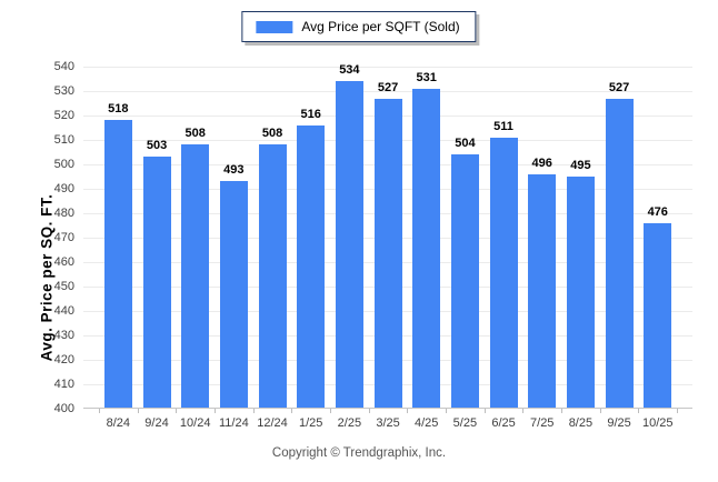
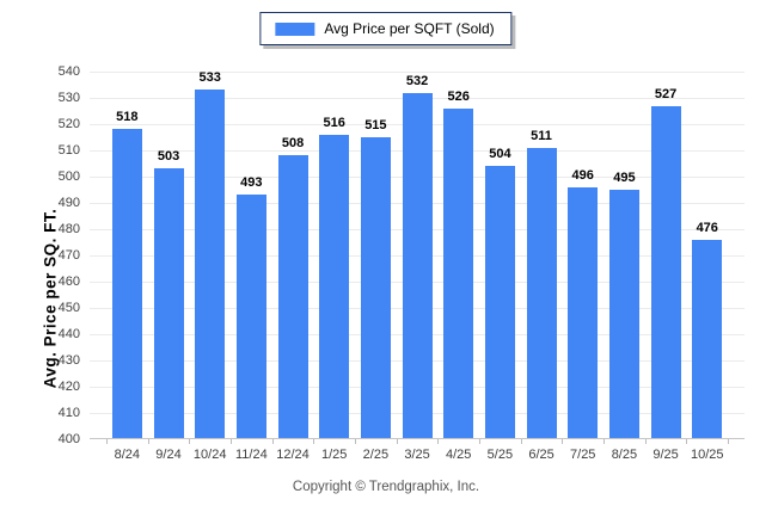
10/24: 508 -> 533
2/25: 534 -> 515
3/25: 527 -> 532
4/25: 531 -> 526
